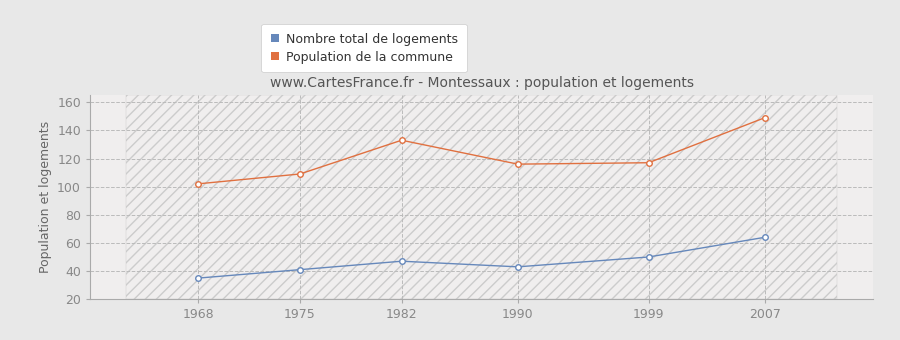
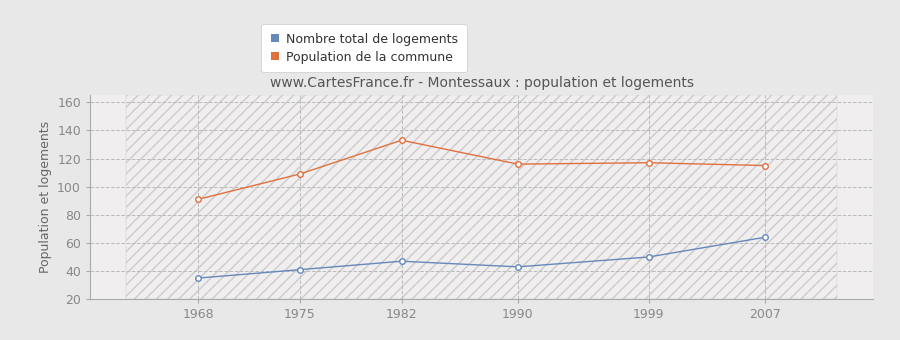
Population de la commune/1968: 102 -> 91
Population de la commune/2007: 149 -> 115
